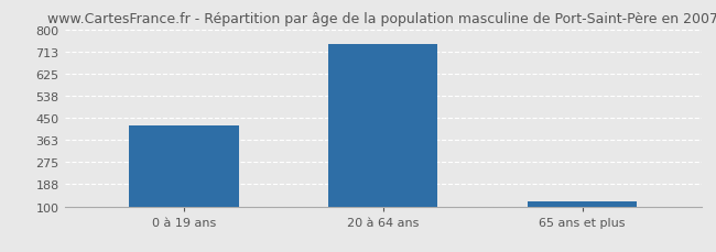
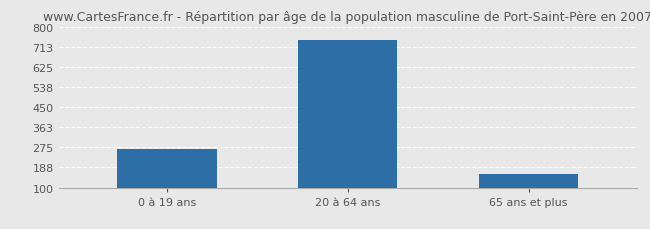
0 à 19 ans: 420 -> 270
65 ans et plus: 120 -> 160
